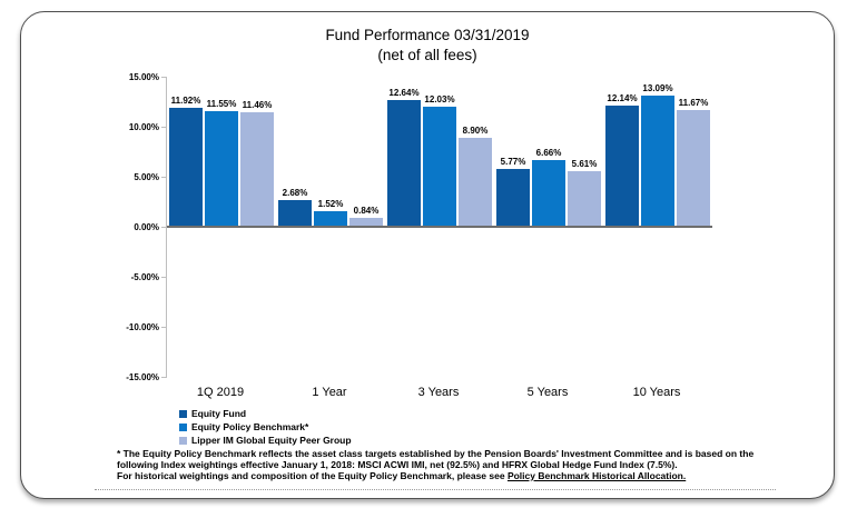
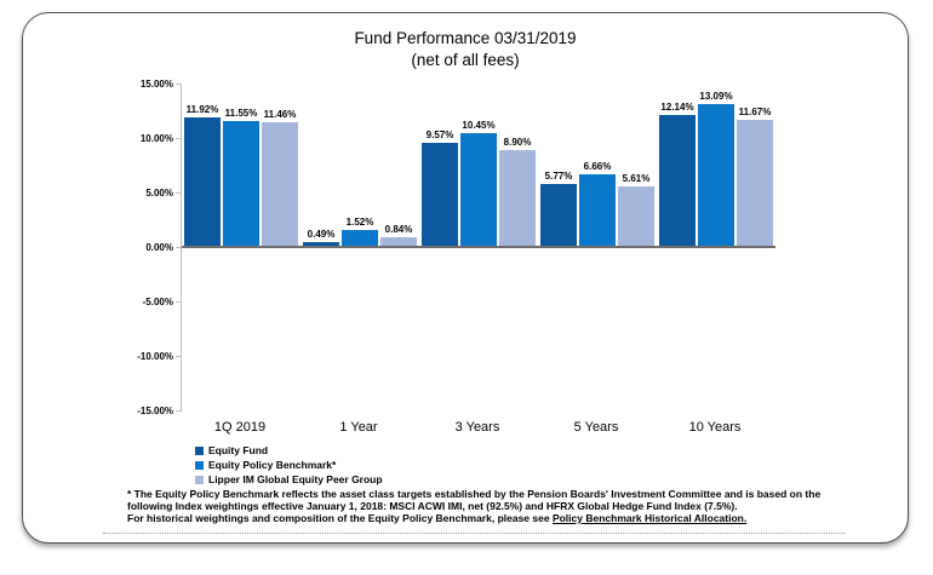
Equity Fund/1 Year: 2.68% -> 0.49%
Equity Fund/3 Years: 12.64% -> 9.57%
Equity Policy Benchmark*/3 Years: 12.03% -> 10.45%
